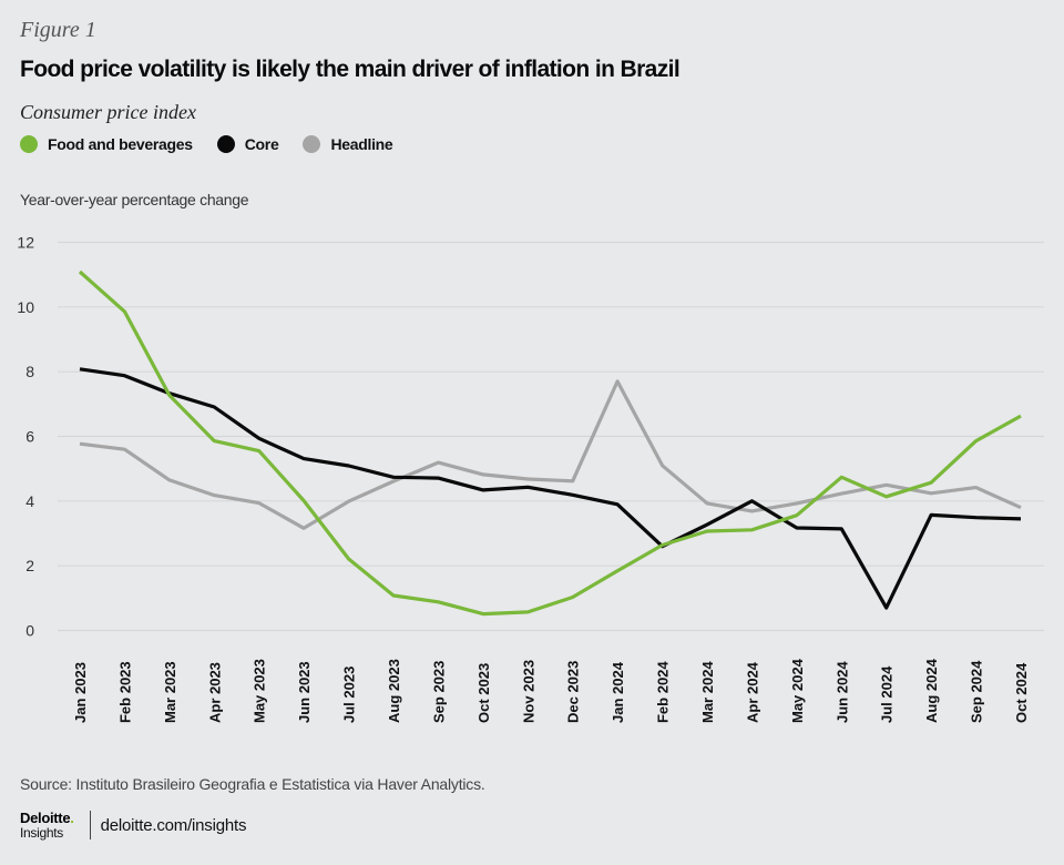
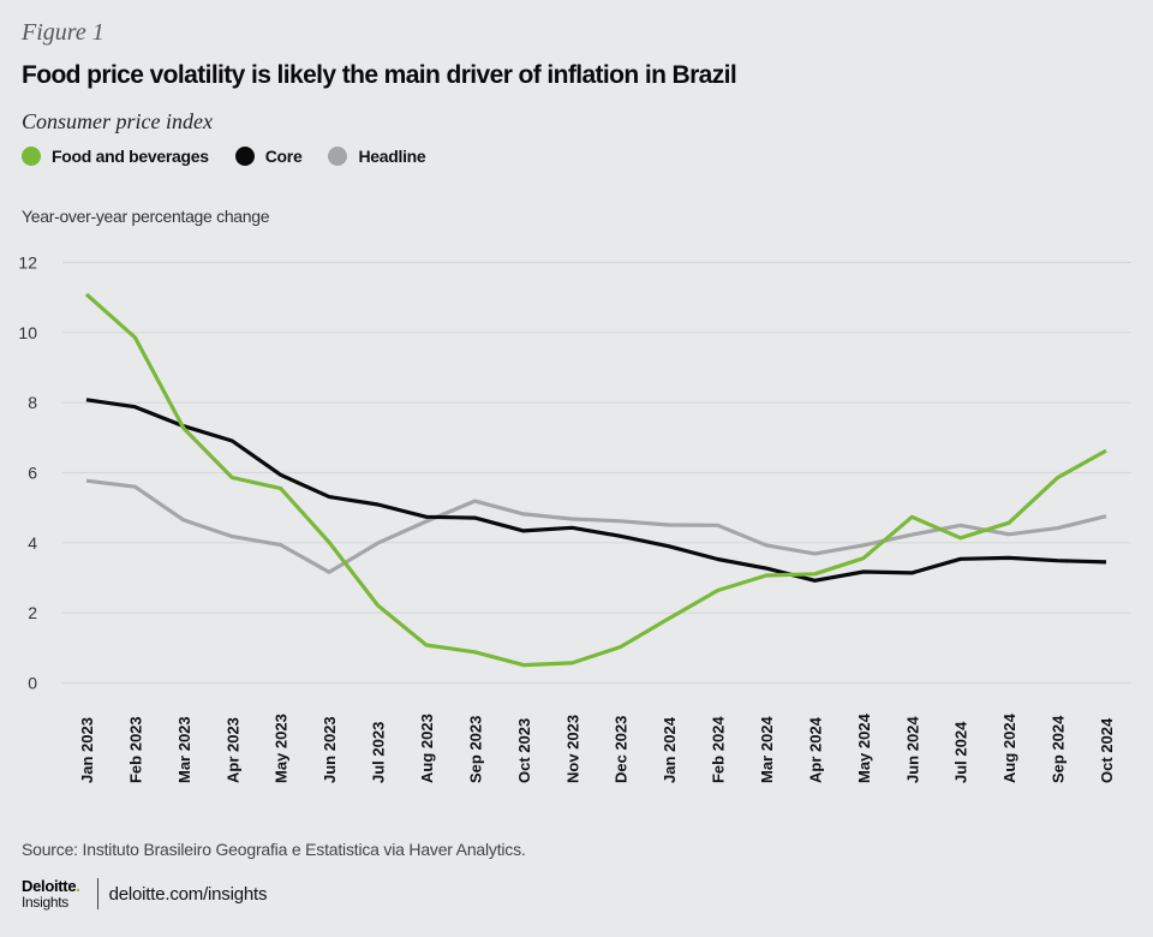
Headline/Jan 2024: 7.7 -> 4.5
Headline/Feb 2024: 5.1 -> 4.5
Core/Feb 2024: 2.6 -> 3.5
Core/Apr 2024: 4.0 -> 2.9
Core/Jul 2024: 0.7 -> 3.5
Headline/Oct 2024: 3.8 -> 4.8
